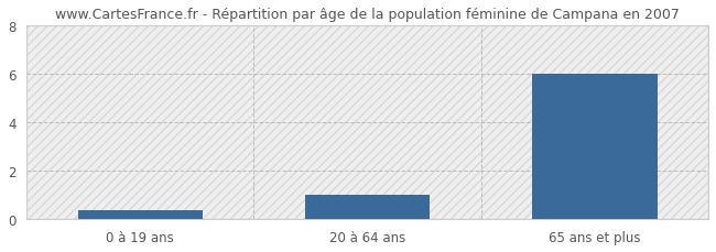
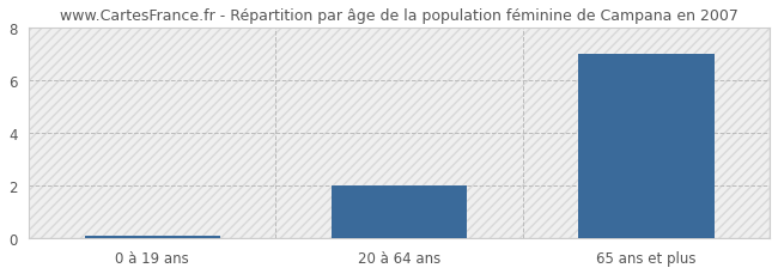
0 à 19 ans: 0.4 -> 0.1
20 à 64 ans: 1.0 -> 2.0
65 ans et plus: 6.0 -> 7.0
